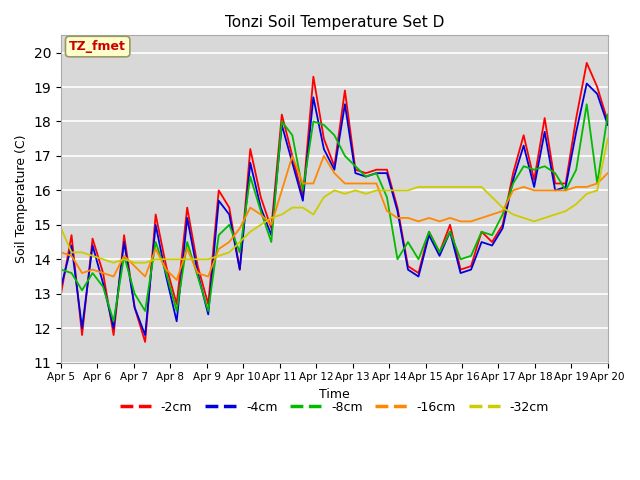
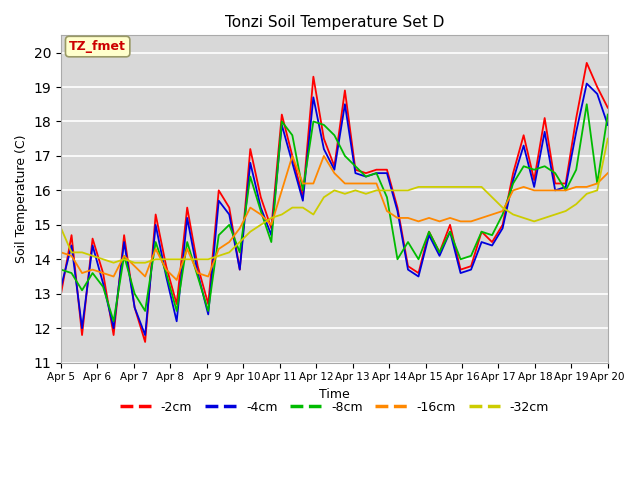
-2cm/Apr 20: 18.0 -> 18.4
